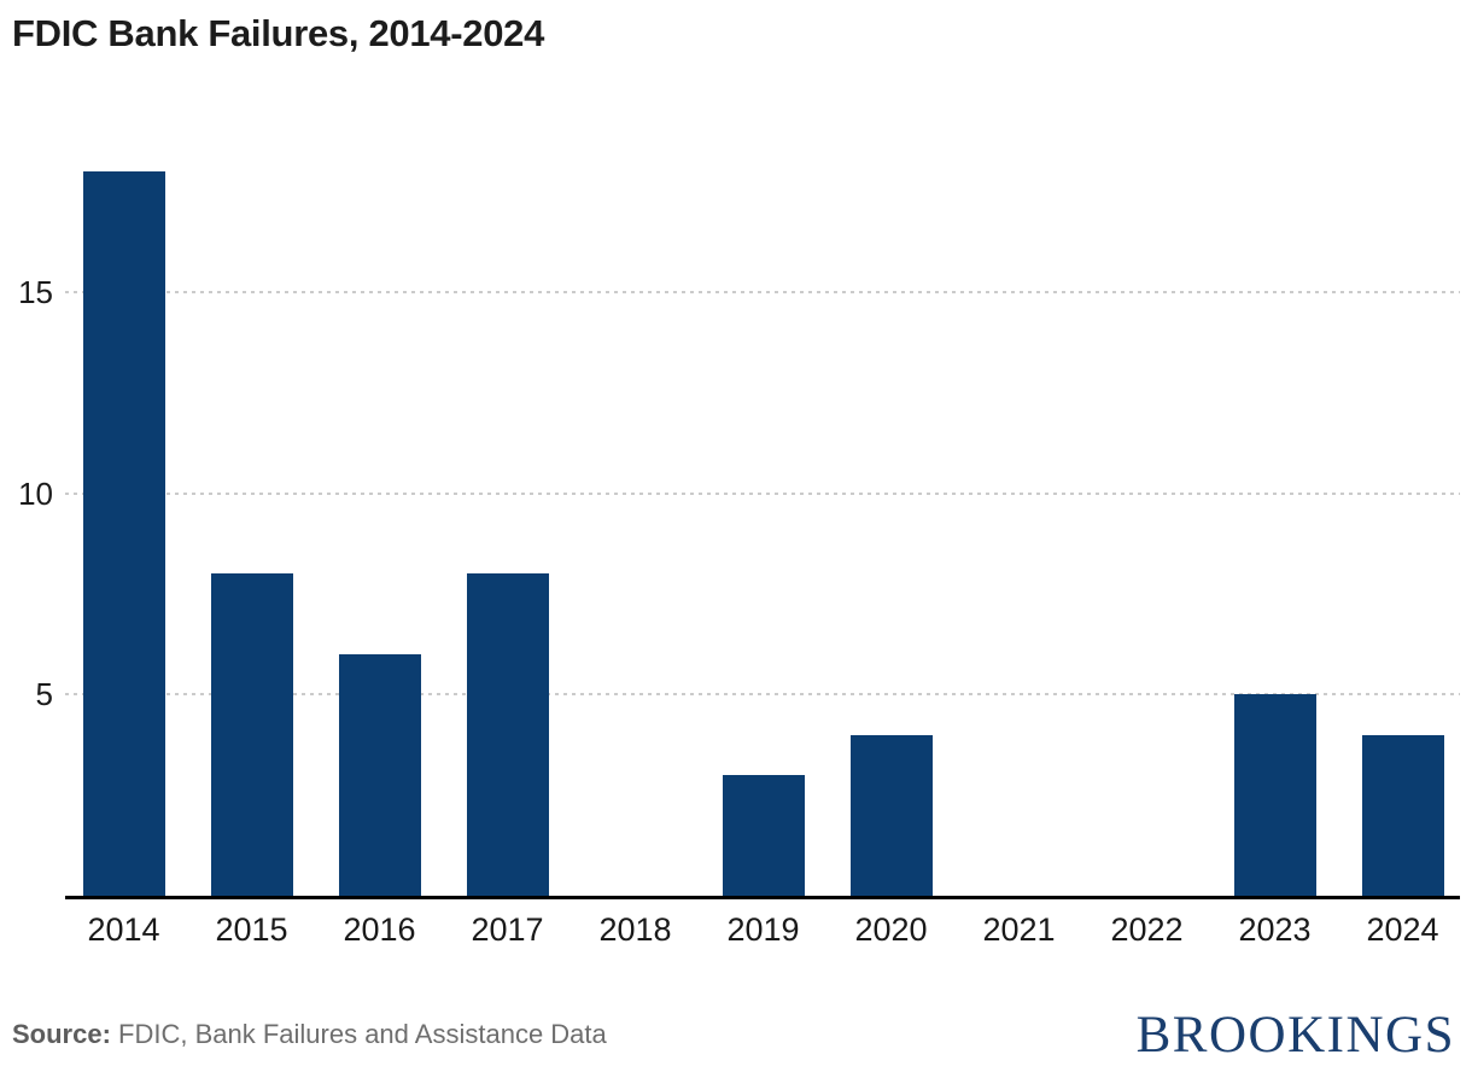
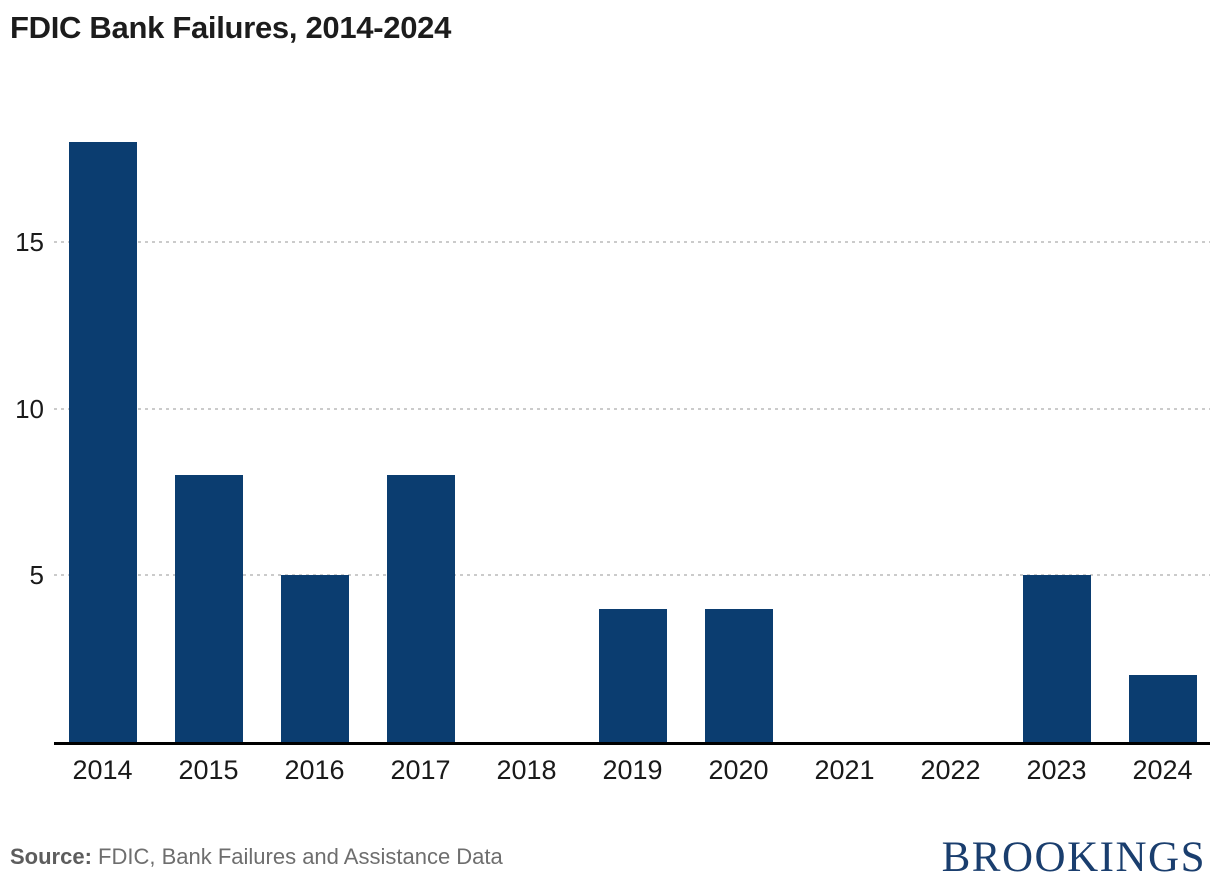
2016: 6 -> 5
2019: 3 -> 4
2024: 4 -> 2
